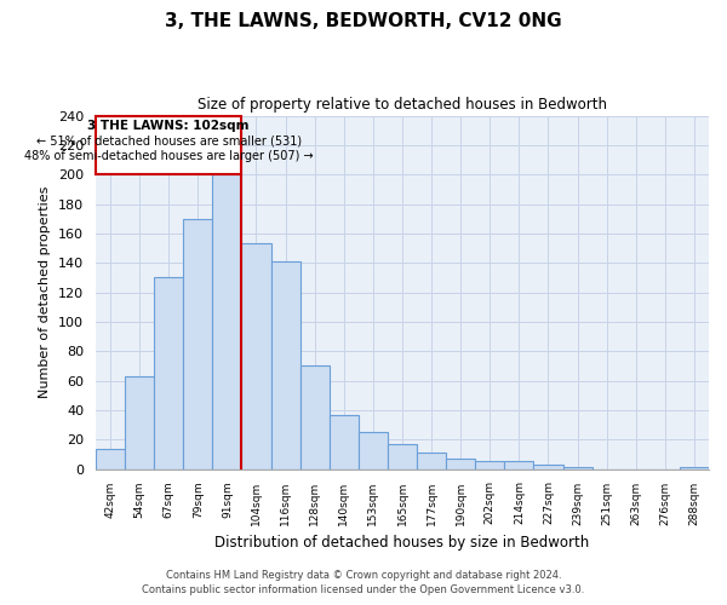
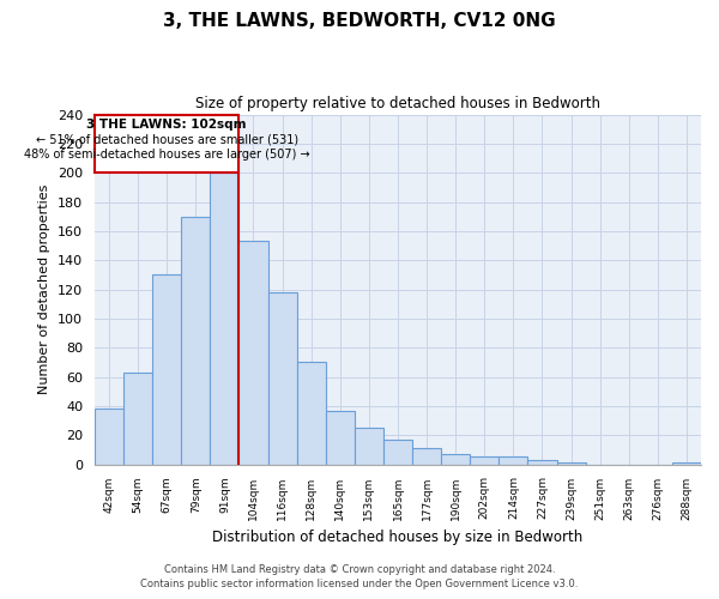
42sqm: 14 -> 38
116sqm: 141 -> 118
